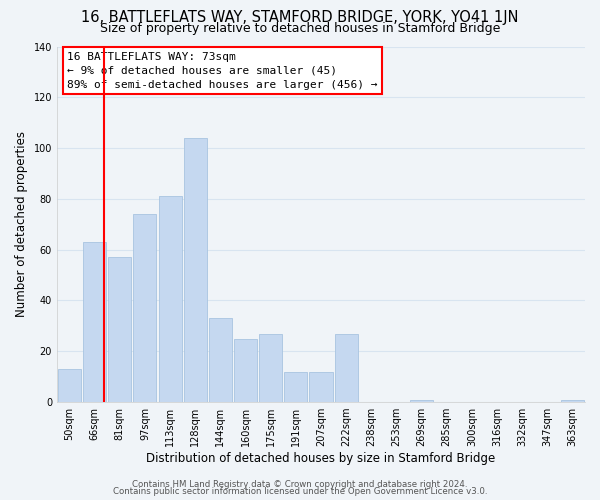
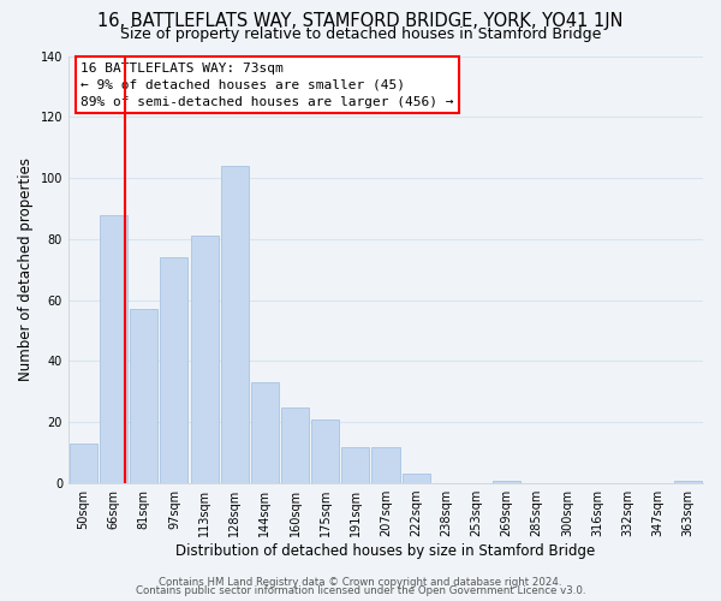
66sqm: 63 -> 88
175sqm: 27 -> 21
222sqm: 27 -> 3
